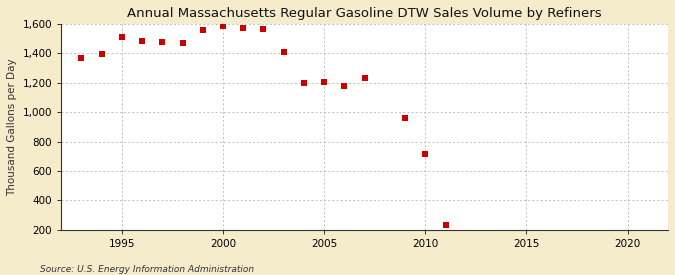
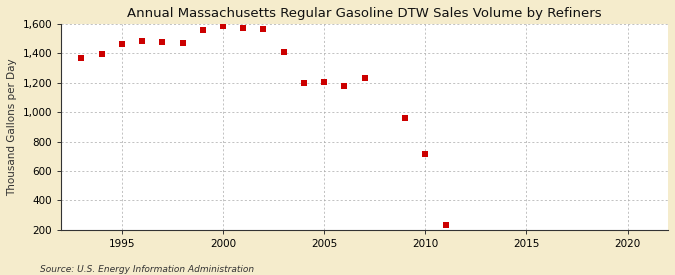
1995: 1,510 -> 1,460
